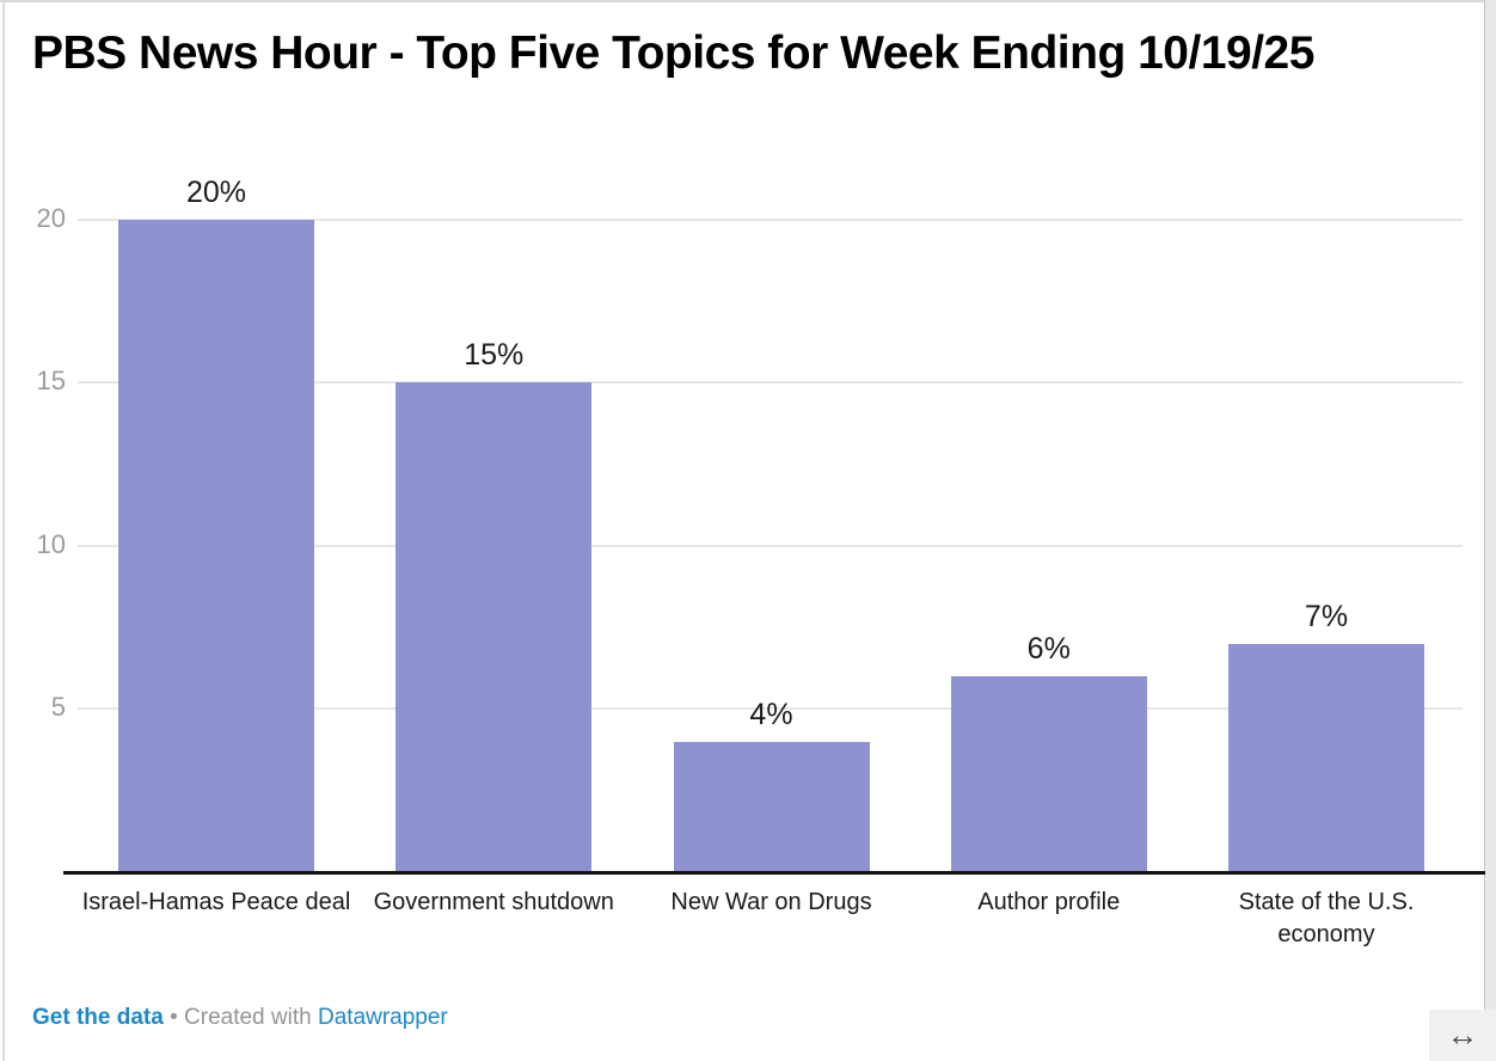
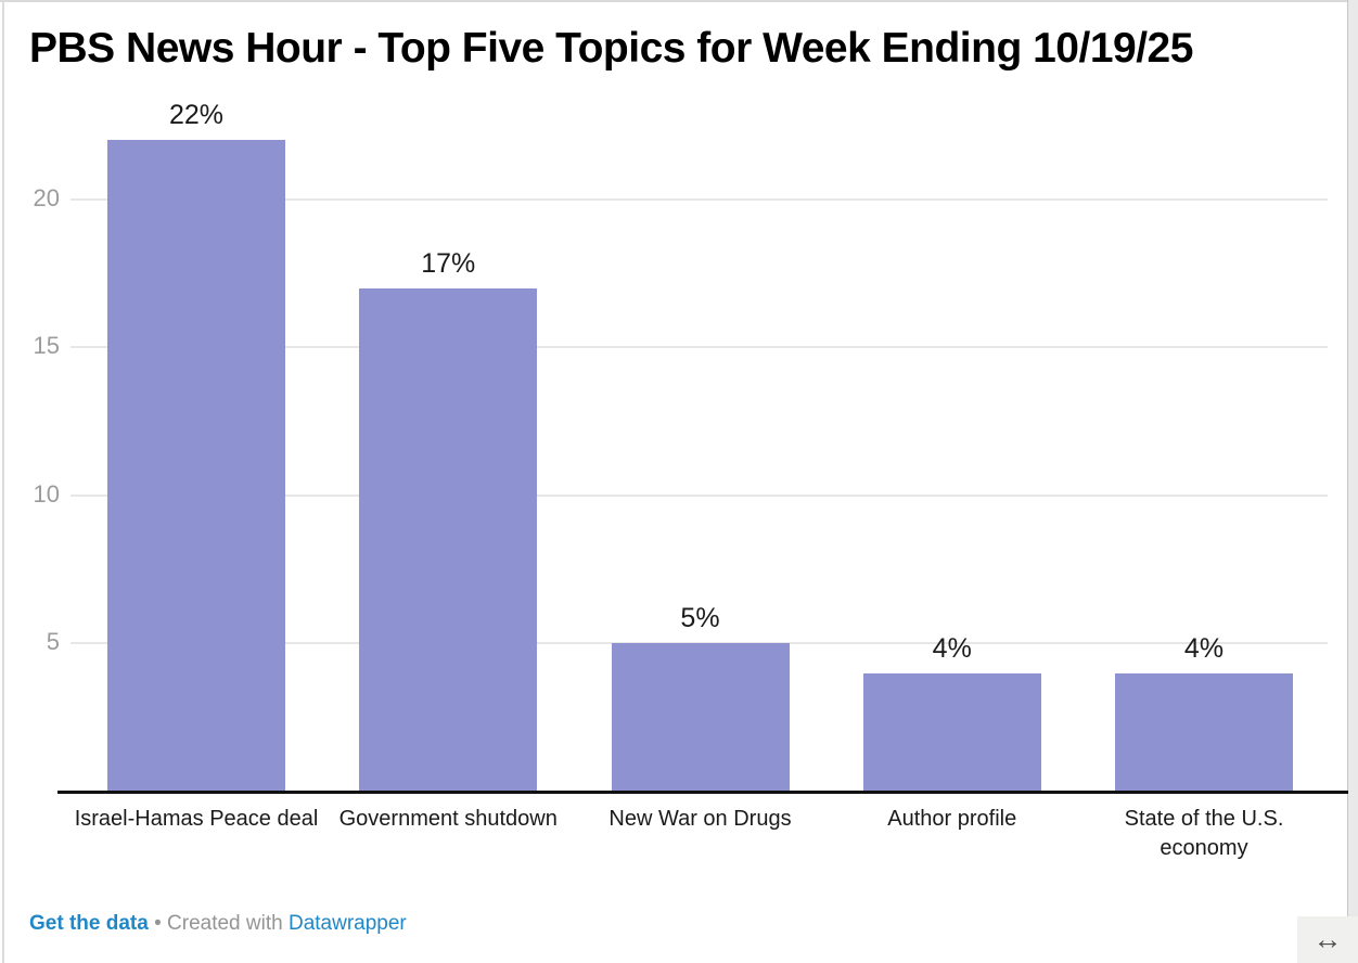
Israel-Hamas Peace deal: 20% -> 22%
Government shutdown: 15% -> 17%
New War on Drugs: 4% -> 5%
Author profile: 6% -> 4%
State of the U.S. economy: 7% -> 4%
